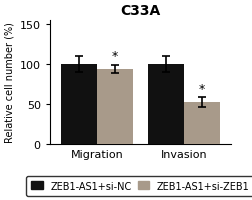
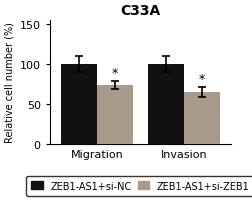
ZEB1-AS1+si-ZEB1/Migration: 94 -> 73
ZEB1-AS1+si-ZEB1/Invasion: 52 -> 65
